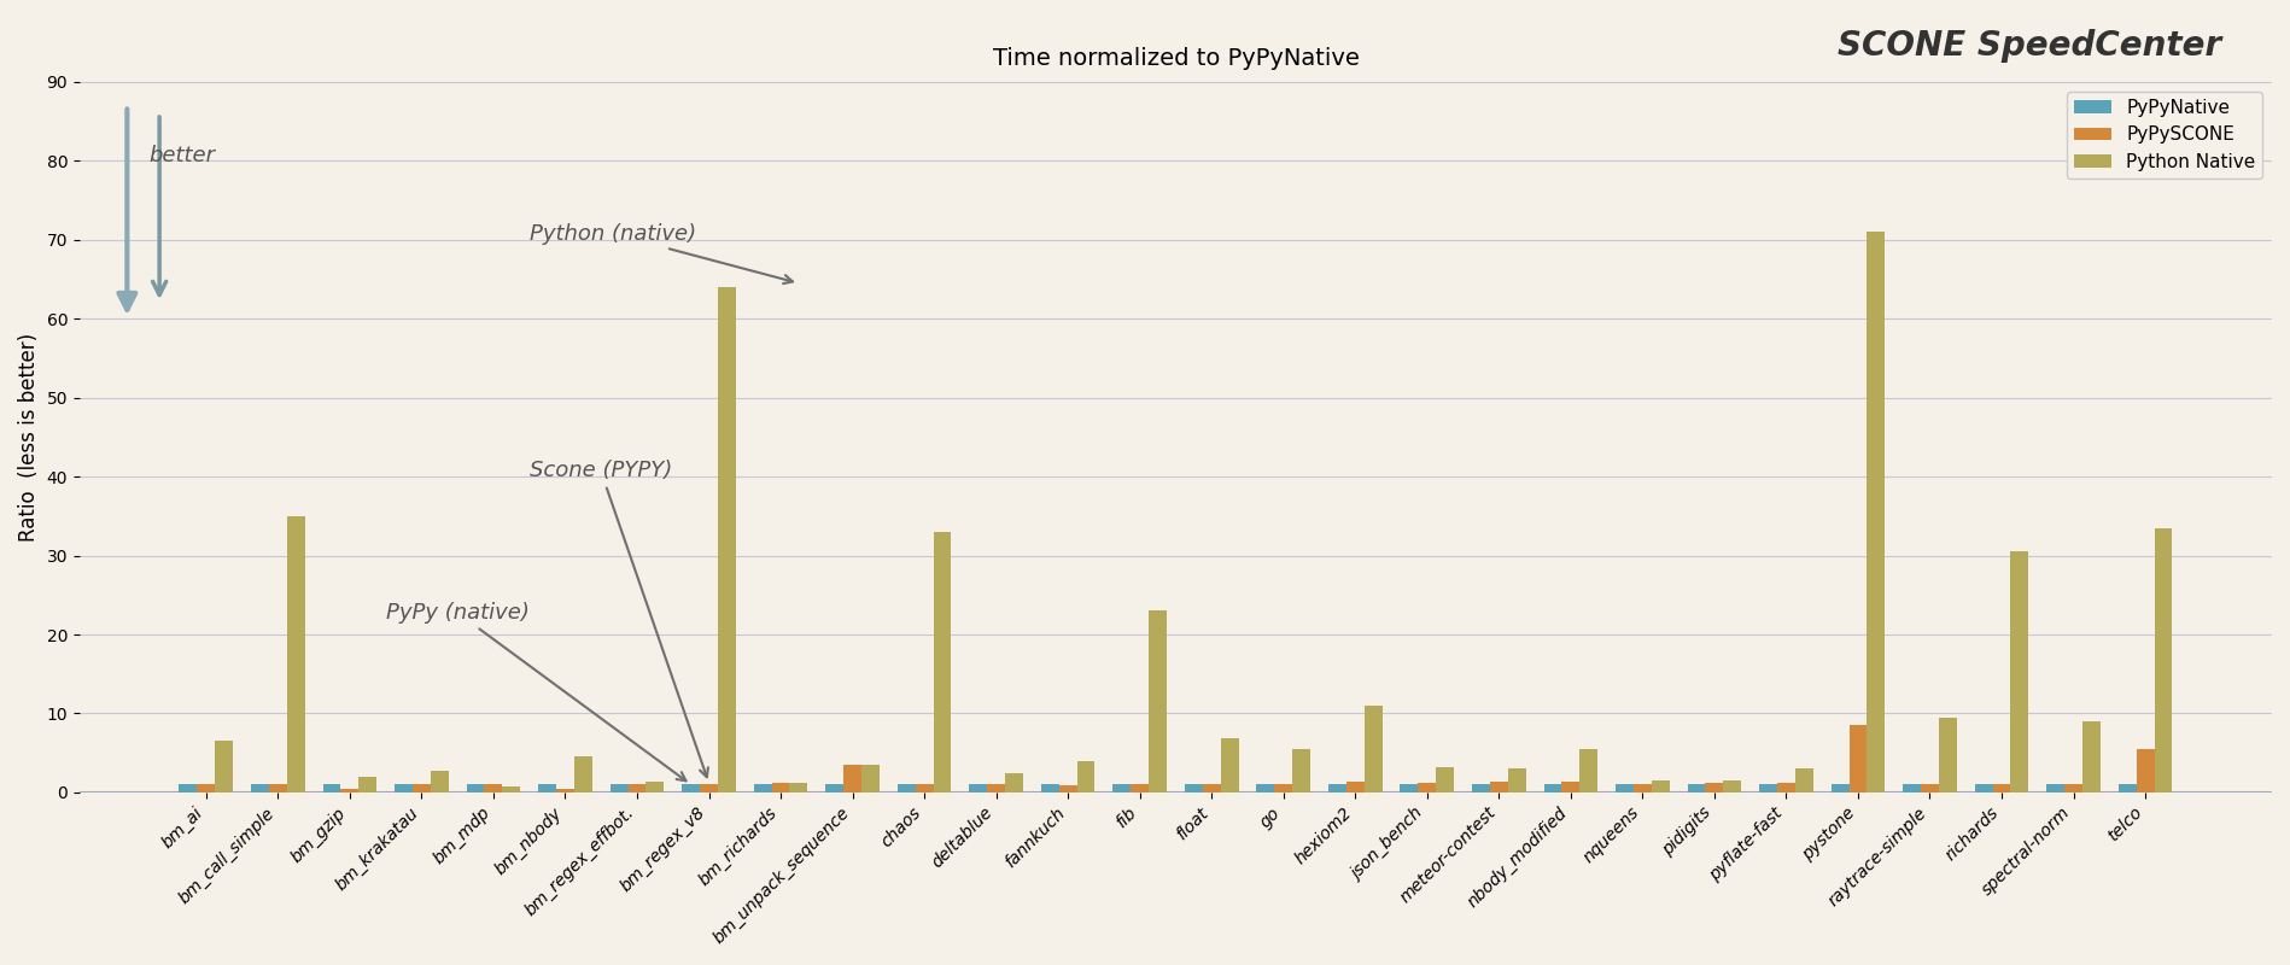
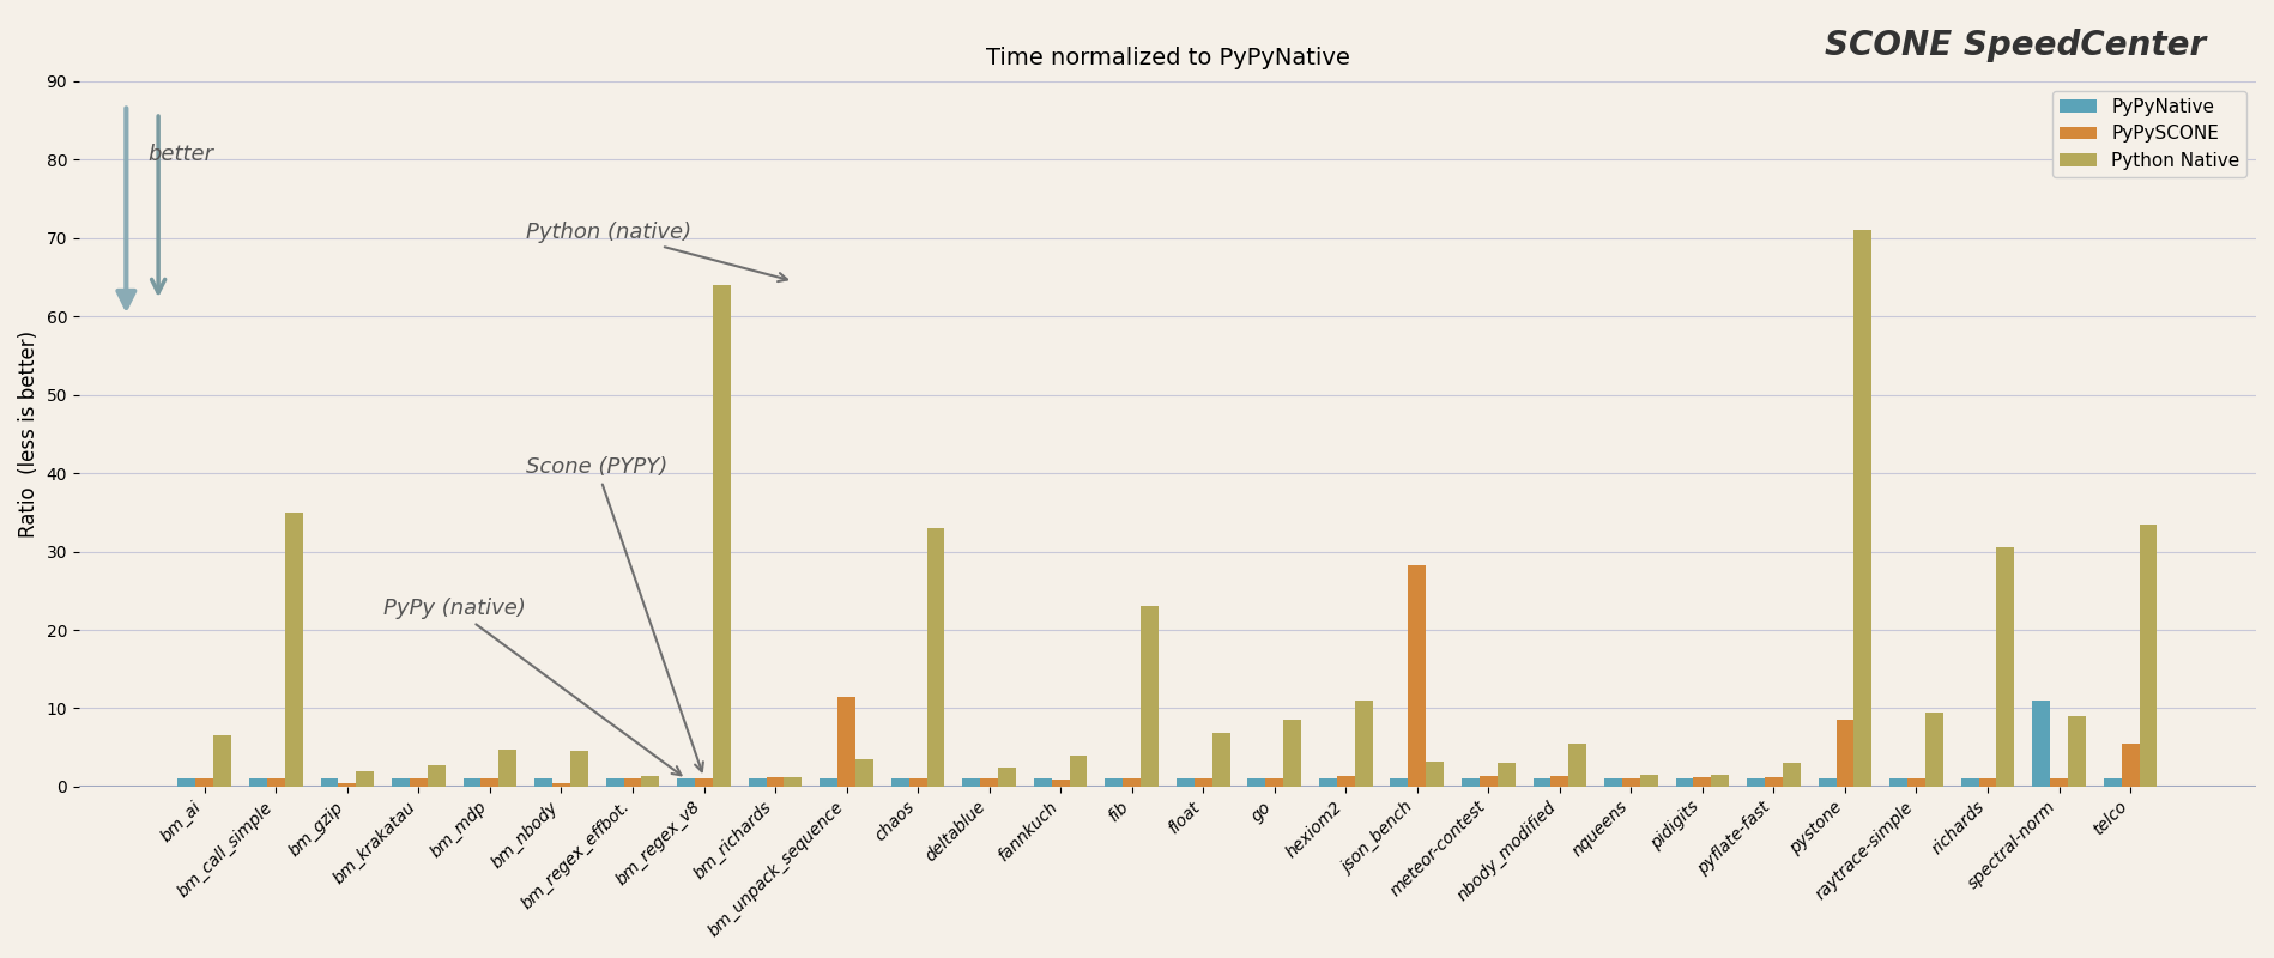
Python Native/bm_mdp: 0.8 -> 4.8
PyPySCONE/bm_unpack_sequence: 3.5 -> 11.4
Python Native/go: 5.5 -> 8.6
PyPySCONE/json_bench: 1.2 -> 28.2
PyPyNative/spectral-norm: 1 -> 11
